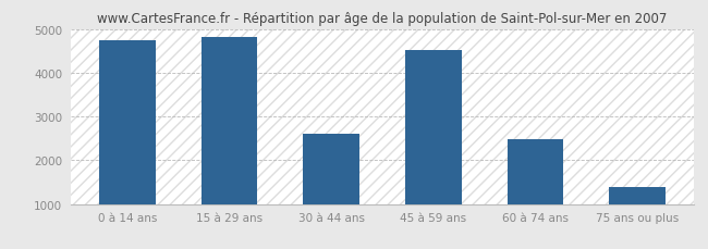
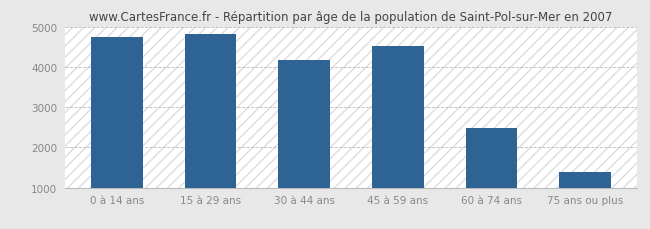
30 à 44 ans: 2600 -> 4170
